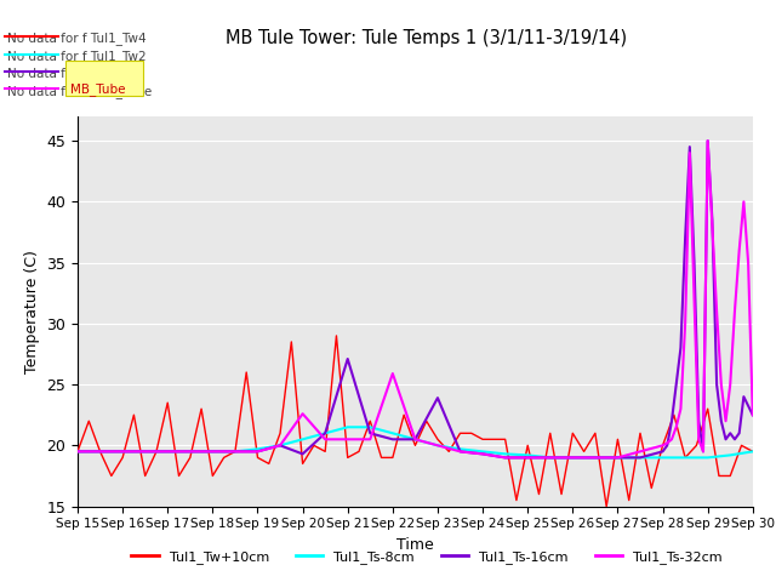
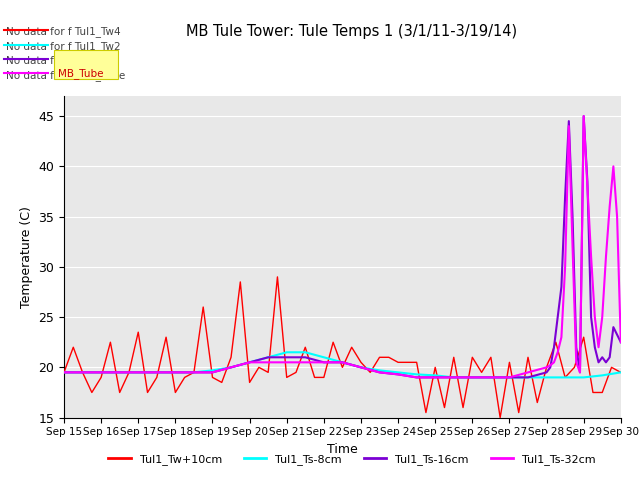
Tul1_Ts-16cm/Sep 20: 19.3 -> 20.5
Tul1_Ts-32cm/Sep 20: 22.6 -> 20.5
Tul1_Ts-16cm/Sep 21: 27.1 -> 21.0
Tul1_Ts-32cm/Sep 22: 25.9 -> 20.5
Tul1_Ts-16cm/Sep 23: 23.9 -> 20.0
